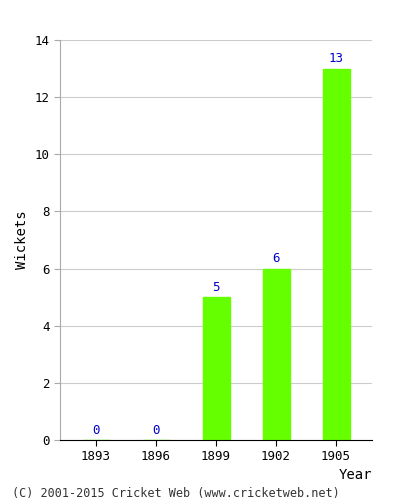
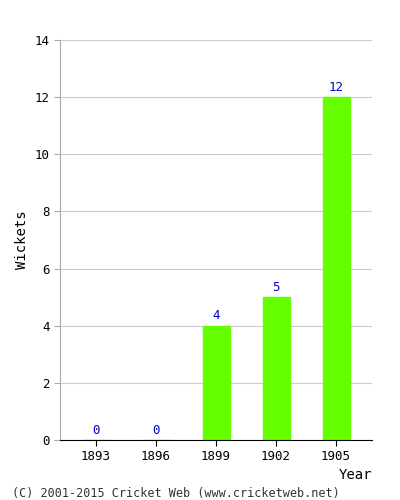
1899: 5 -> 4
1902: 6 -> 5
1905: 13 -> 12
